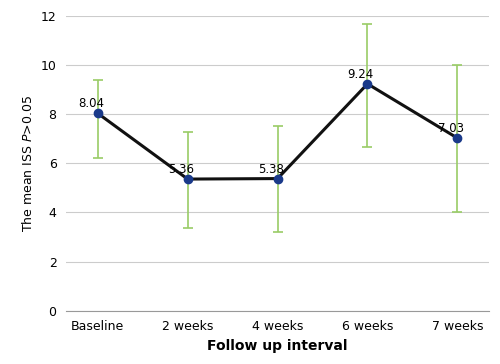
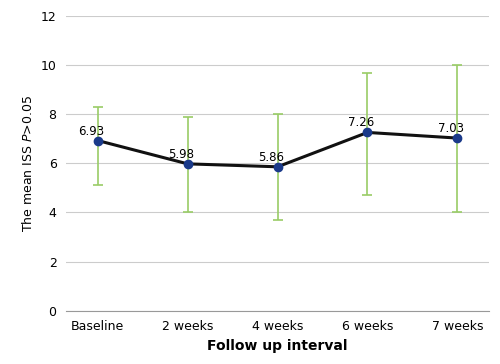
Baseline: 8.04 -> 6.93
2 weeks: 5.36 -> 5.98
4 weeks: 5.38 -> 5.86
6 weeks: 9.24 -> 7.26
